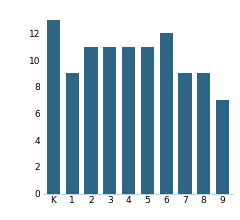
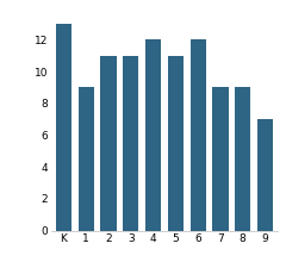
4: 11 -> 12
